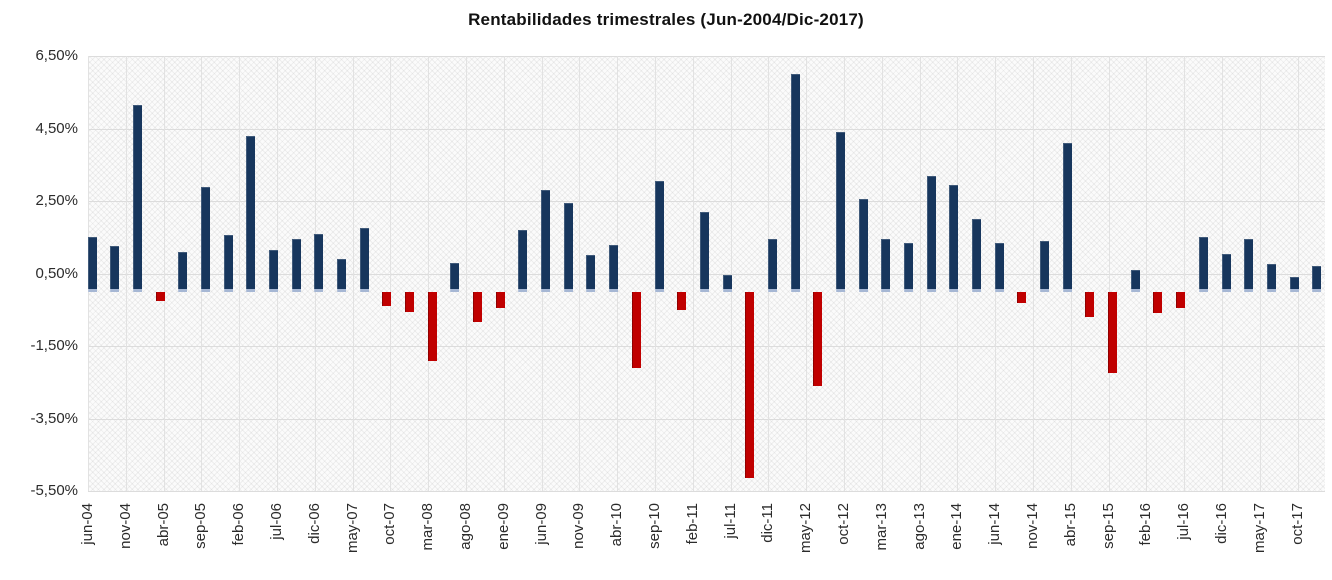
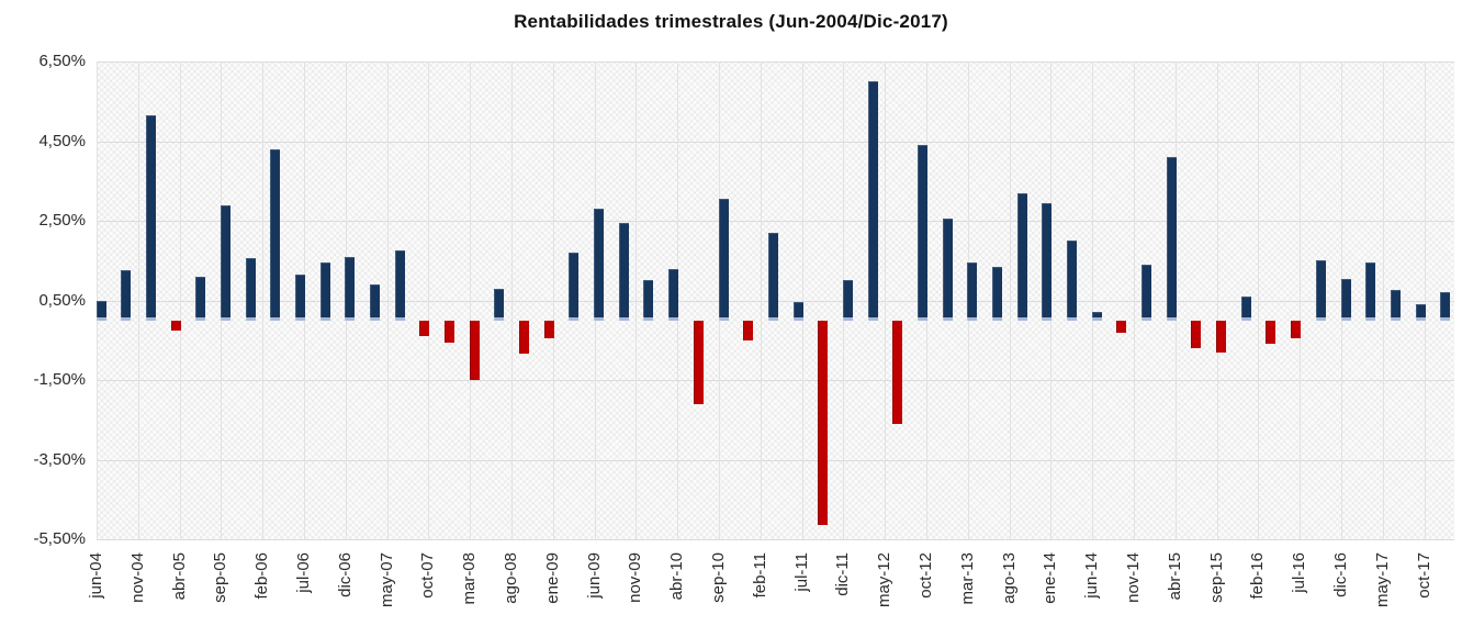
jun-04: 1,5% -> 0,5%
mar-08: -1,9% -> -1,5%
dic-11: 1,4% -> 1,0%
jun-14: 1,4% -> 0,2%
sep-15: -2,2% -> -0,8%
